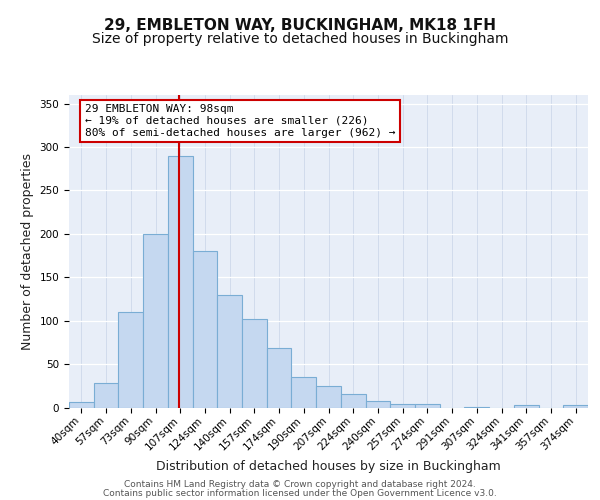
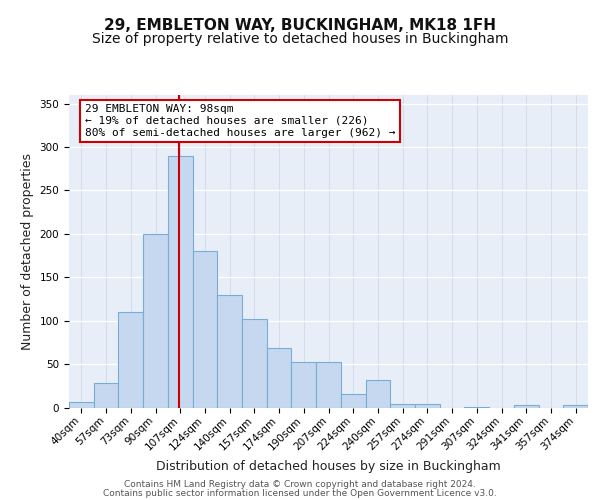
190sqm: 35 -> 52
207sqm: 25 -> 52
240sqm: 8 -> 32
